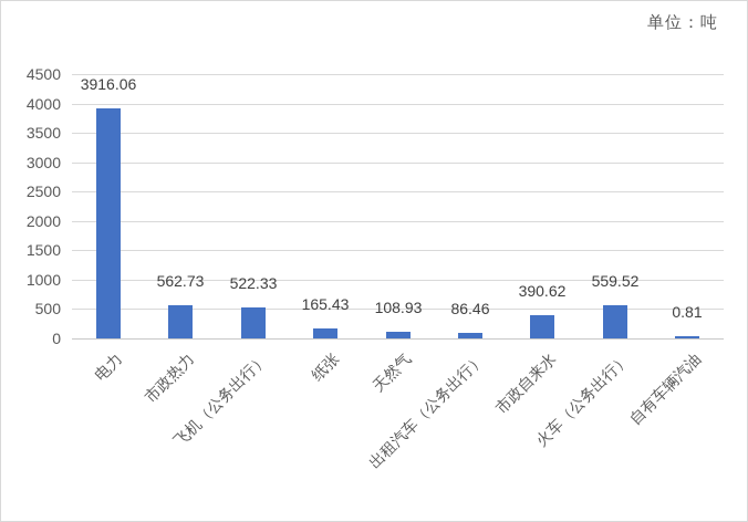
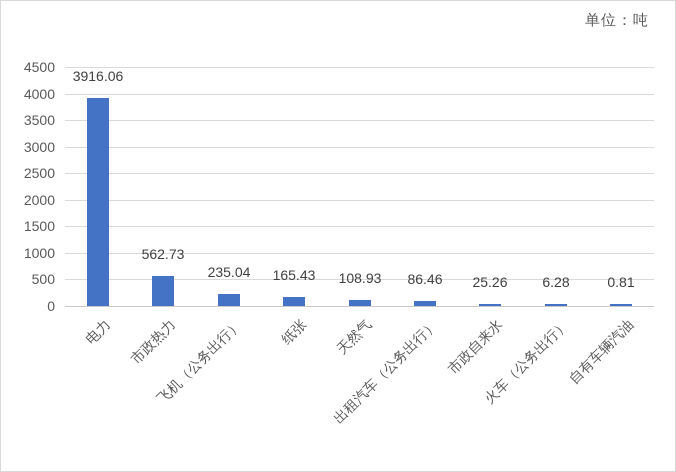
飞机（公务出行）: 522.33 -> 235.04
市政自来水: 390.62 -> 25.26
火车（公务出行）: 559.52 -> 6.28
